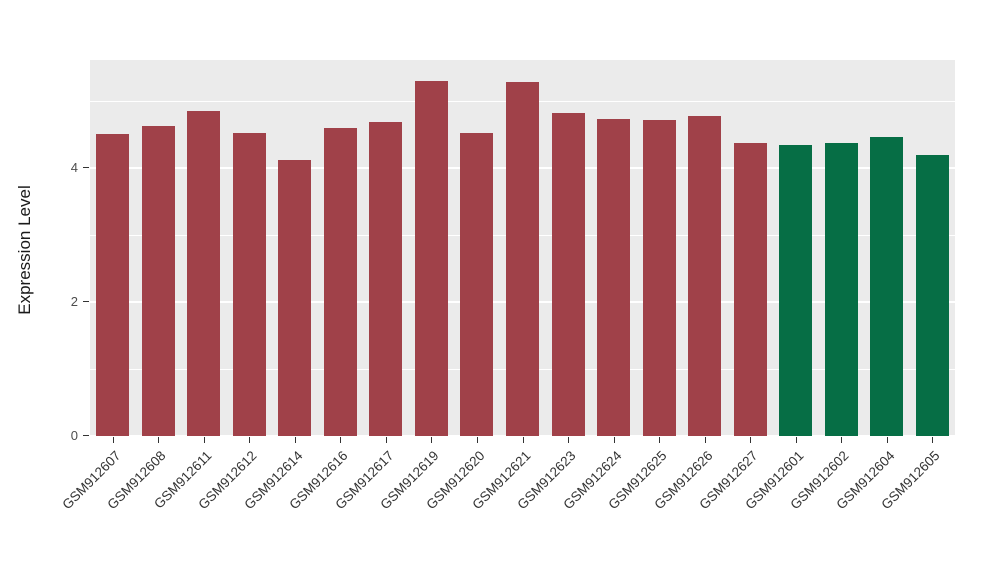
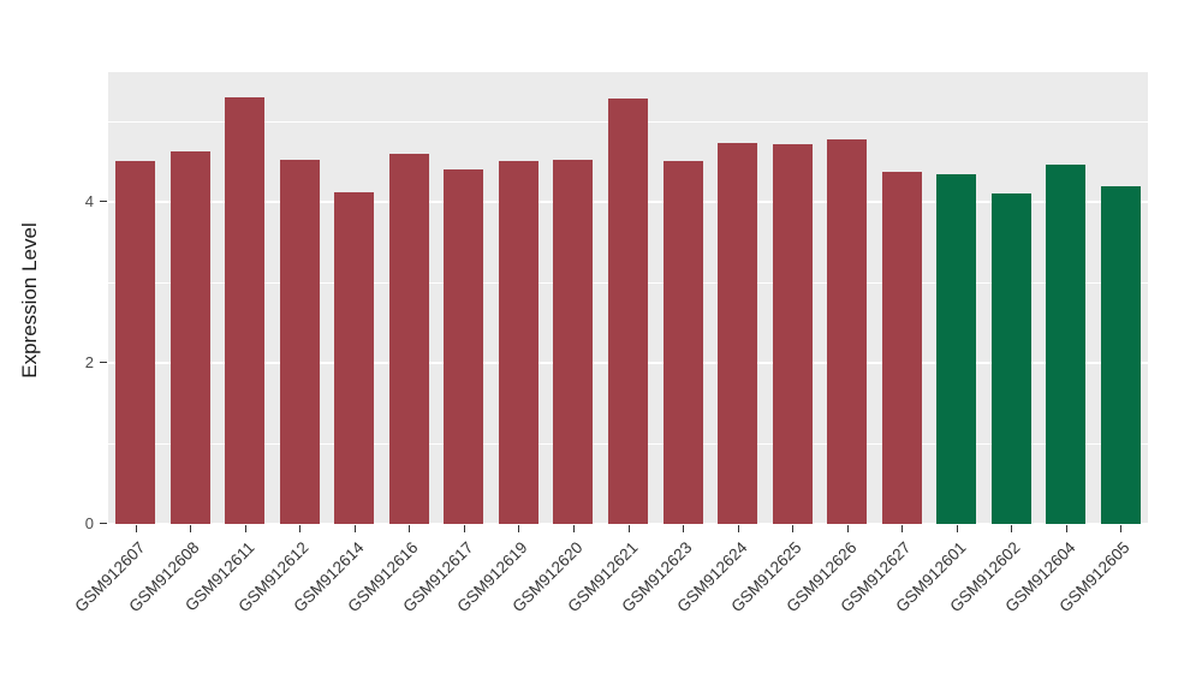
GSM912611: 4.8 -> 5.3
GSM912617: 4.7 -> 4.4
GSM912619: 5.3 -> 4.5
GSM912623: 4.8 -> 4.5
GSM912602: 4.4 -> 4.1
